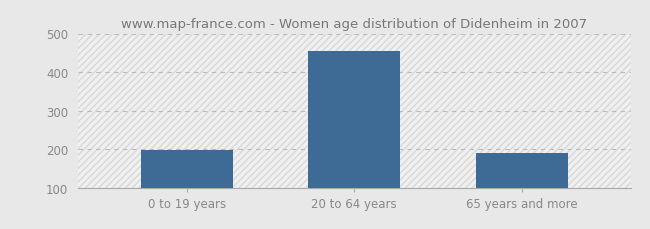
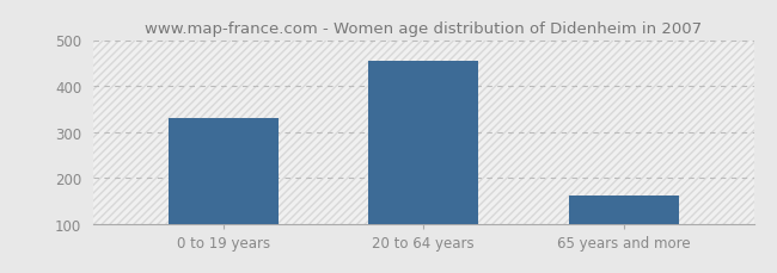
0 to 19 years: 197 -> 330
65 years and more: 190 -> 160
